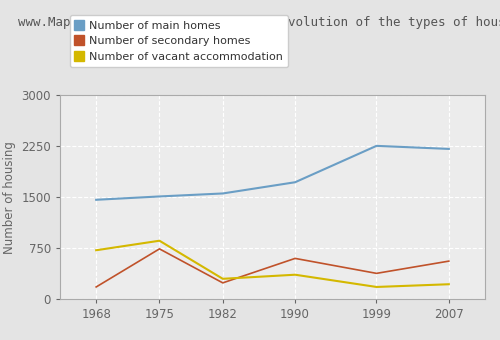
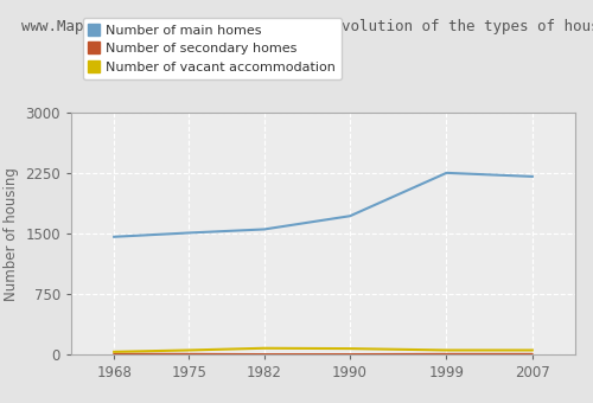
Number of secondary homes/1968: 180 -> 10
Number of vacant accommodation/1968: 720 -> 40
Number of secondary homes/1975: 740 -> 10
Number of vacant accommodation/1975: 860 -> 60
Number of secondary homes/1982: 240 -> 0
Number of vacant accommodation/1982: 300 -> 80
Number of secondary homes/1990: 600 -> 0
Number of vacant accommodation/1990: 360 -> 80
Number of secondary homes/1999: 380 -> 10
Number of vacant accommodation/1999: 180 -> 60
Number of secondary homes/2007: 560 -> 10
Number of vacant accommodation/2007: 220 -> 60
